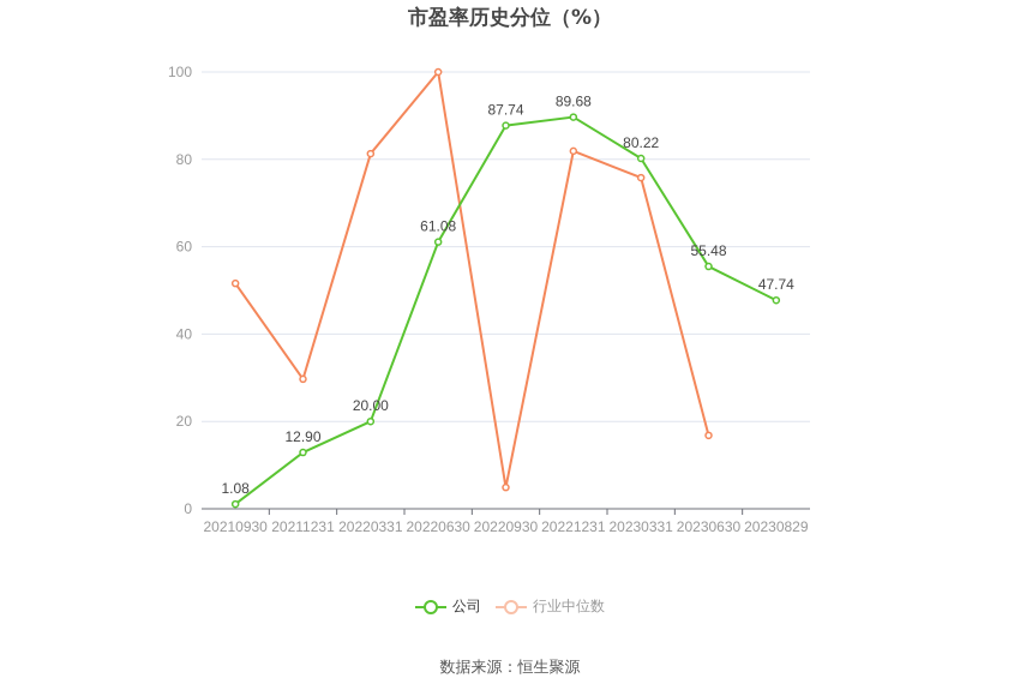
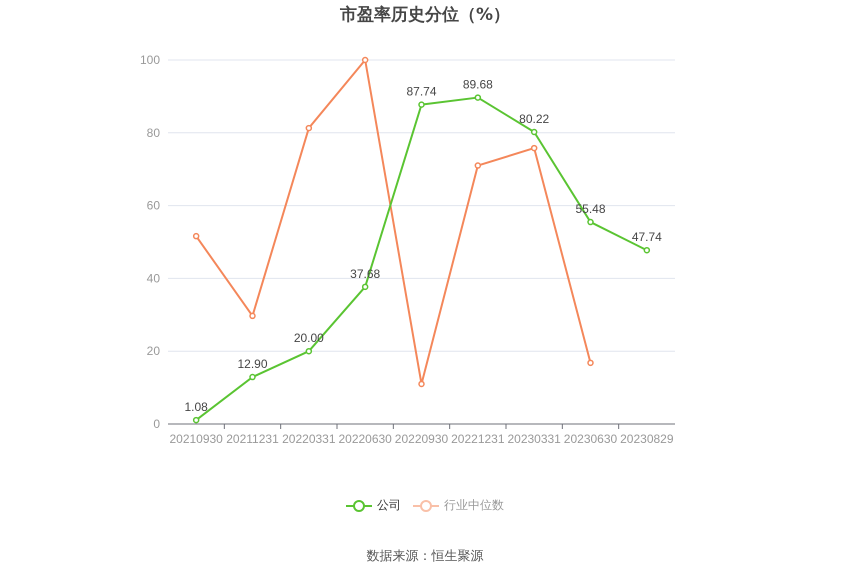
公司/20220630: 61.08 -> 37.68
行业中位数/20220930: 5 -> 11
行业中位数/20221231: 82 -> 71
